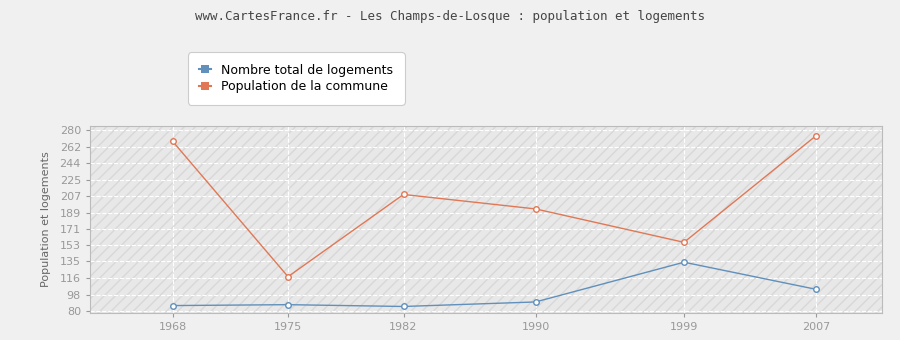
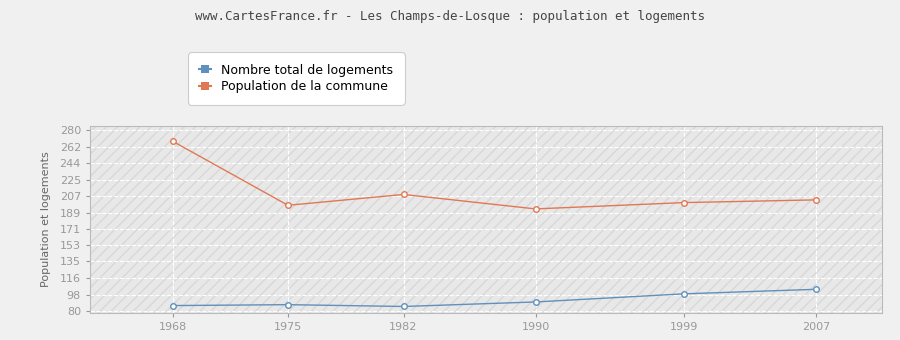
Population de la commune/1975: 118 -> 197
Nombre total de logements/1999: 134 -> 99
Population de la commune/1999: 156 -> 200
Population de la commune/2007: 274 -> 203
